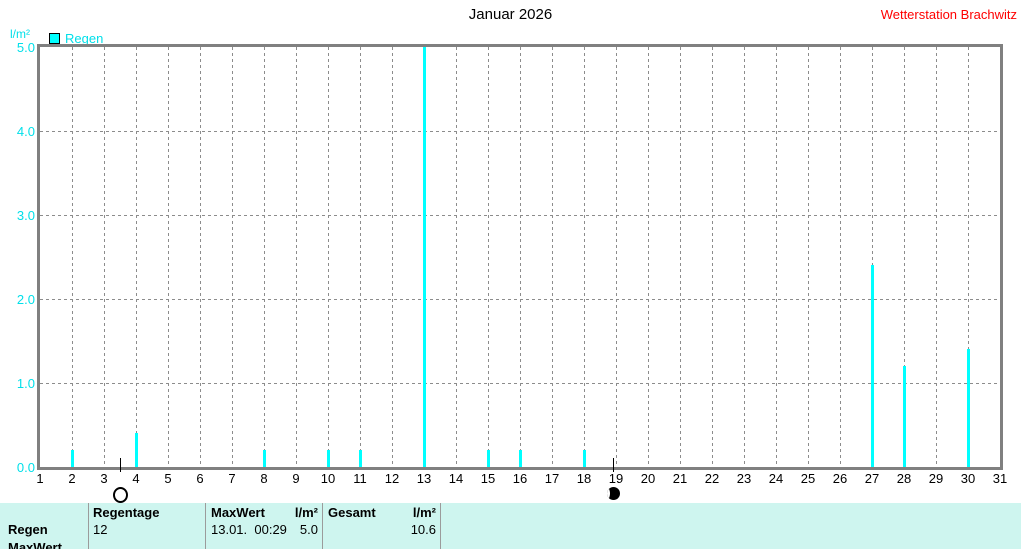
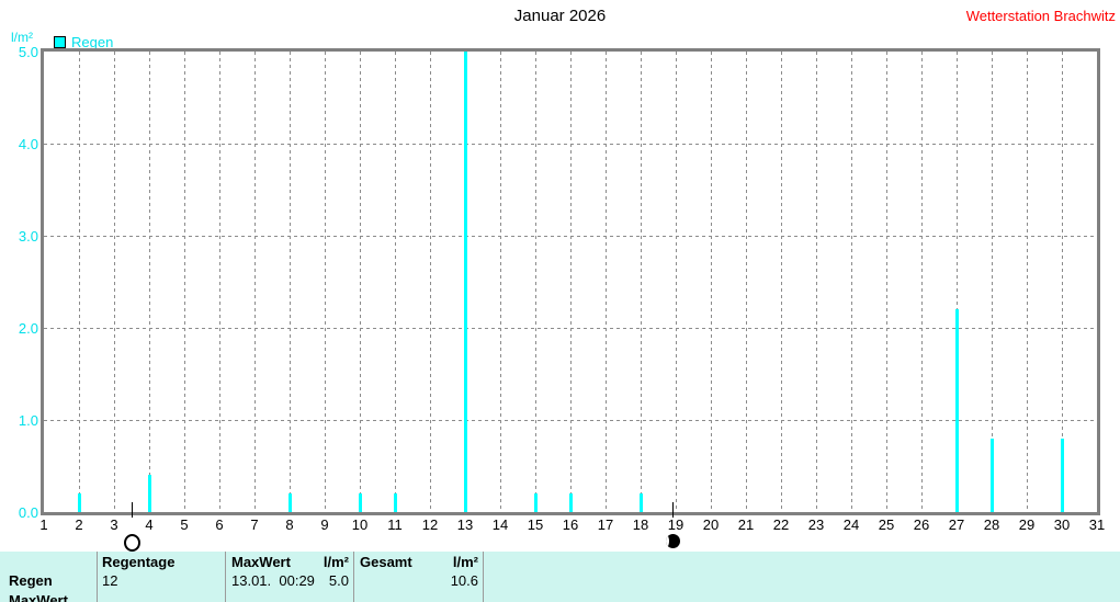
27: 2.4 -> 2.2
28: 1.2 -> 0.8
30: 1.4 -> 0.8
